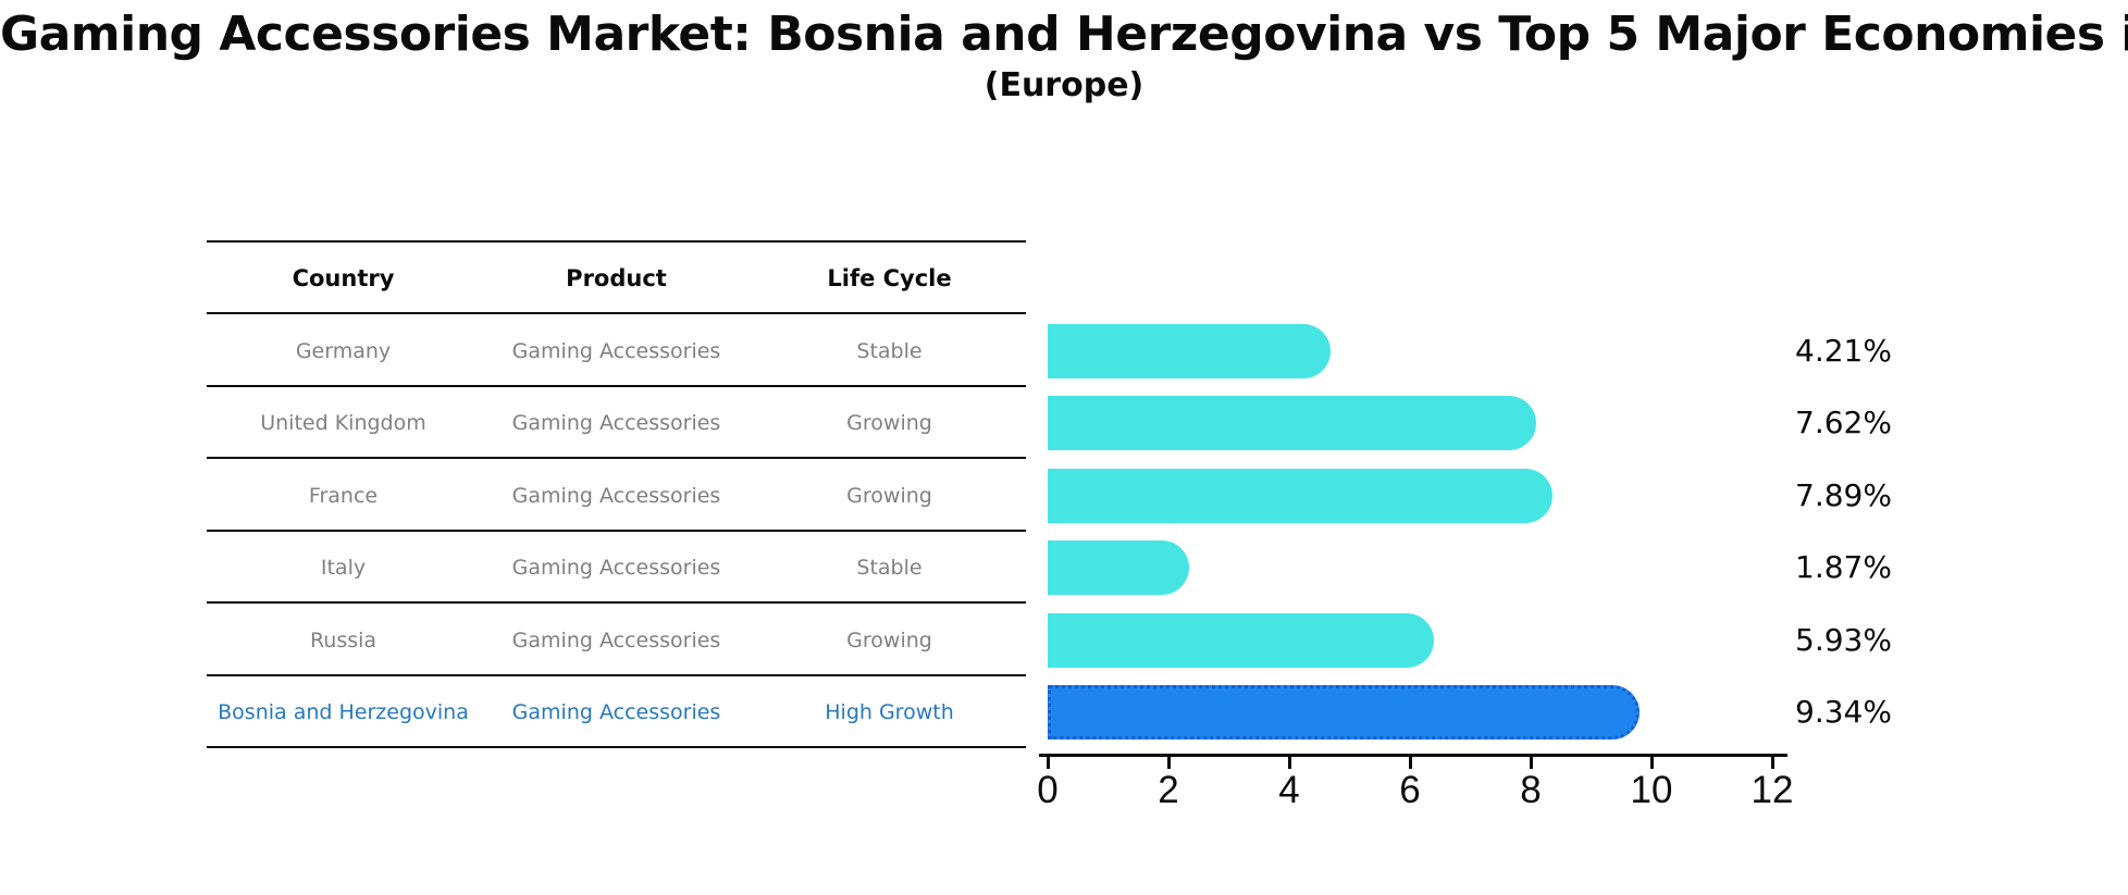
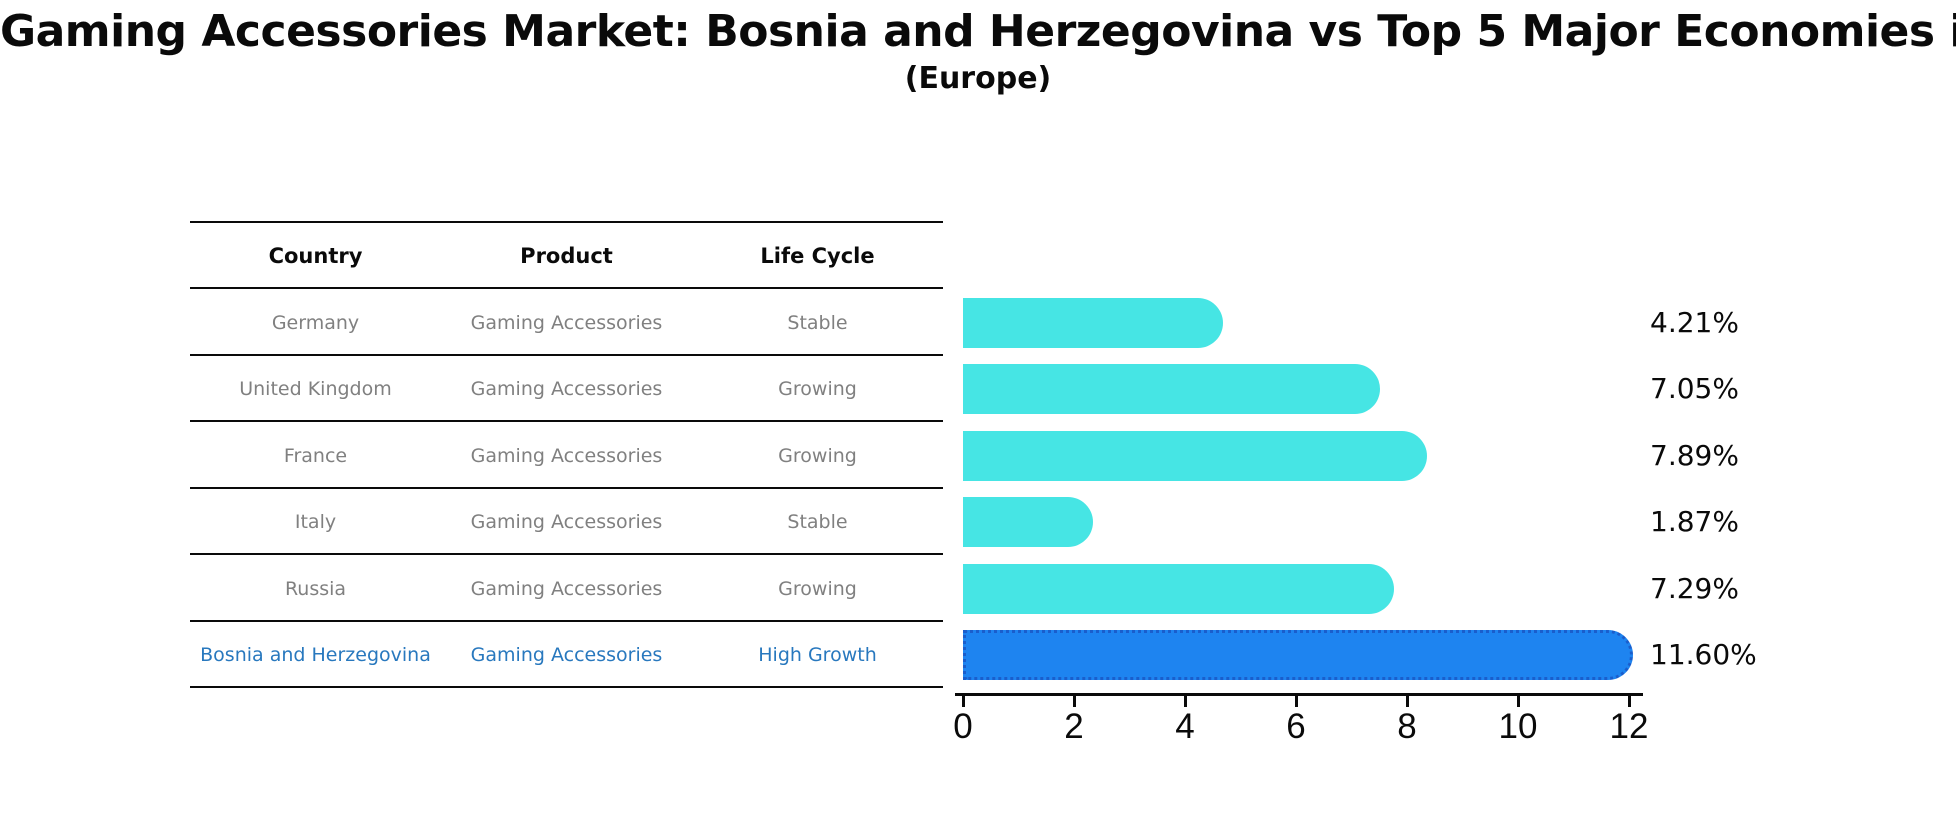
United Kingdom: 7.62% -> 7.05%
Russia: 5.93% -> 7.29%
Bosnia and Herzegovina: 9.34% -> 11.60%
